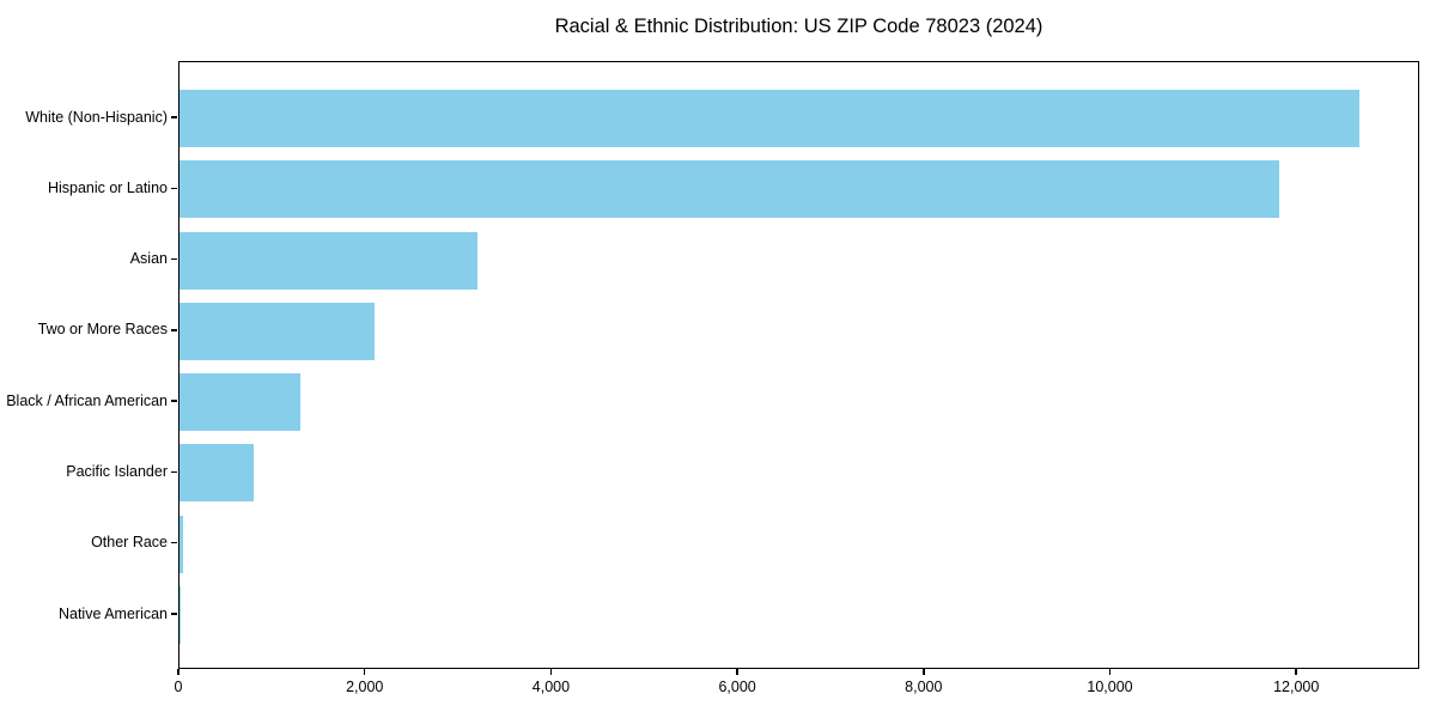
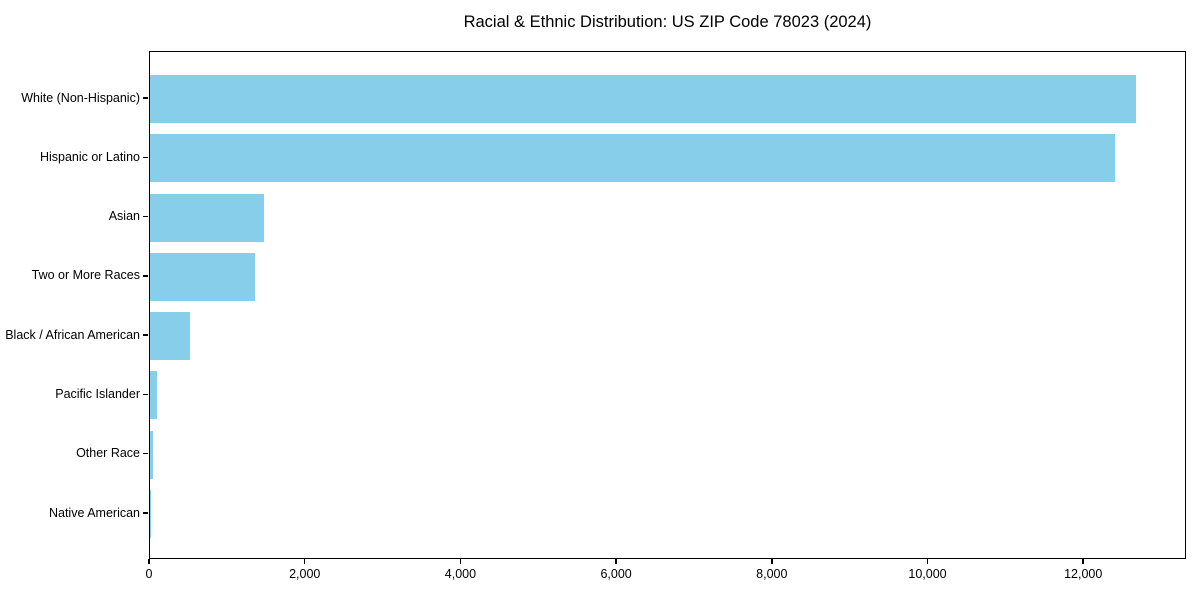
Hispanic or Latino: 11800 -> 12400
Asian: 3200 -> 1500
Two or More Races: 2100 -> 1400
Black / African American: 1300 -> 500
Pacific Islander: 800 -> 100
